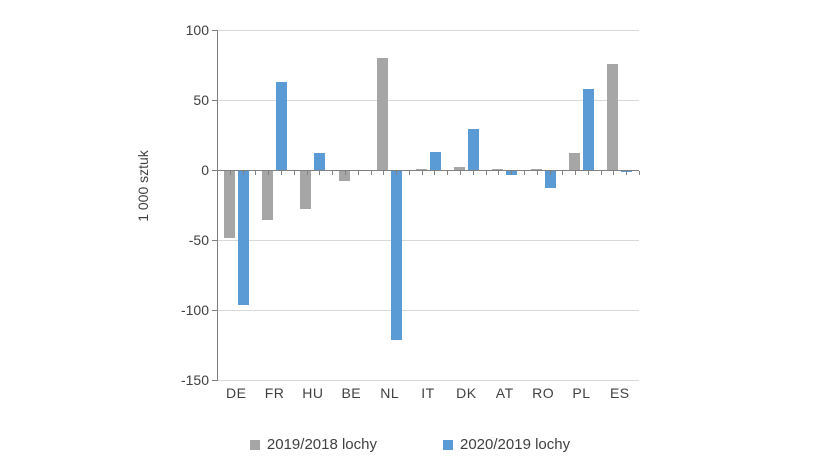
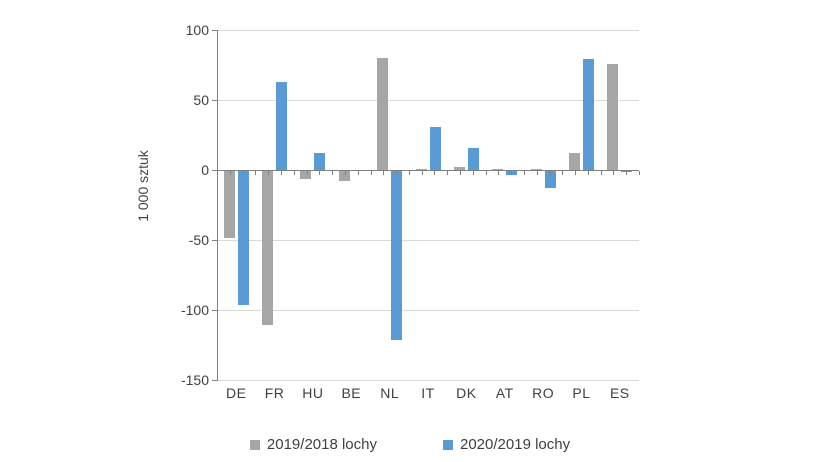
2019/2018 lochy/FR: -35 -> -110
2019/2018 lochy/HU: -27 -> -6
2020/2019 lochy/IT: 13 -> 31
2020/2019 lochy/DK: 29 -> 16
2020/2019 lochy/PL: 58 -> 79
